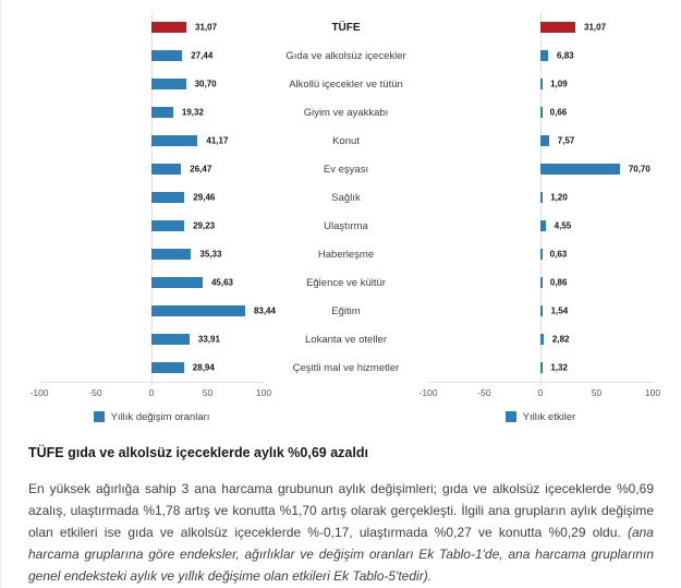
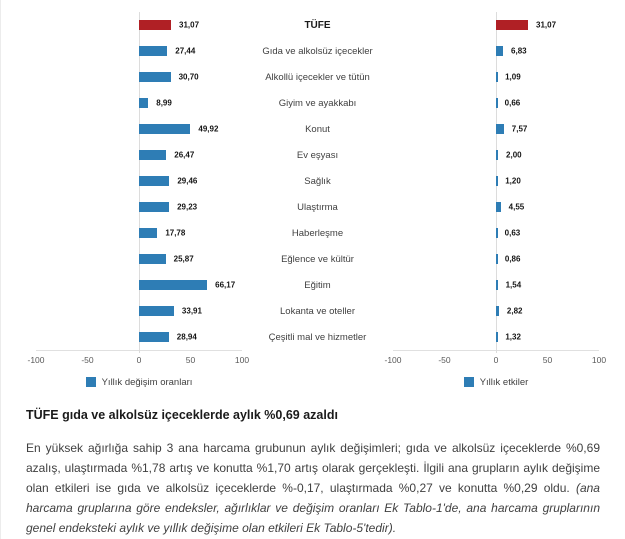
Yıllık değişim oranları/Giyim ve ayakkabı: 19,32 -> 8,99
Yıllık değişim oranları/Konut: 41,17 -> 49,92
Yıllık etkiler/Ev eşyası: 70,70 -> 2,00
Yıllık değişim oranları/Haberleşme: 35,33 -> 17,78
Yıllık değişim oranları/Eğlence ve kültür: 45,63 -> 25,87
Yıllık değişim oranları/Eğitim: 83,44 -> 66,17
